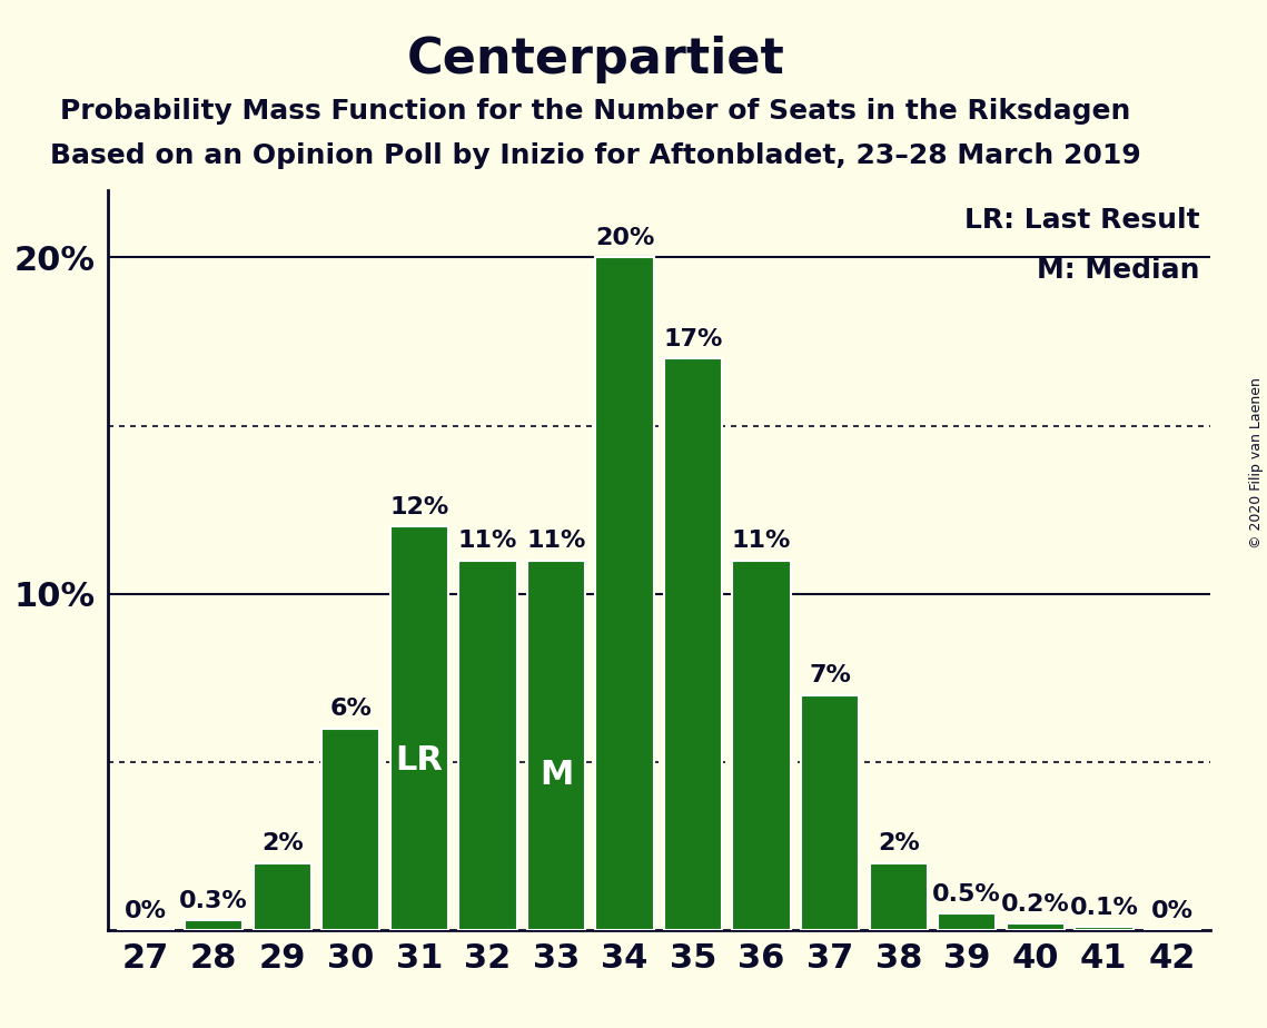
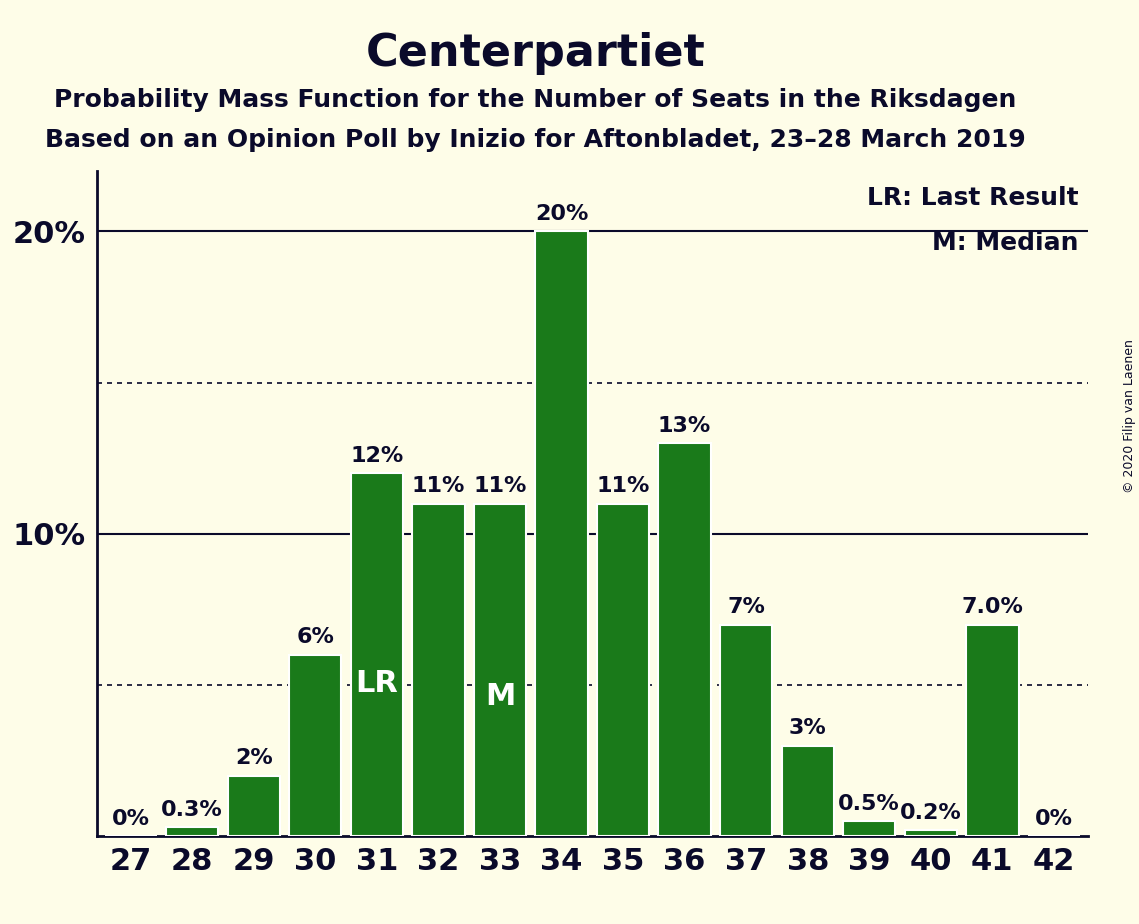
35: 17% -> 11%
36: 11% -> 13%
38: 2% -> 3%
41: 0.1% -> 7.0%
